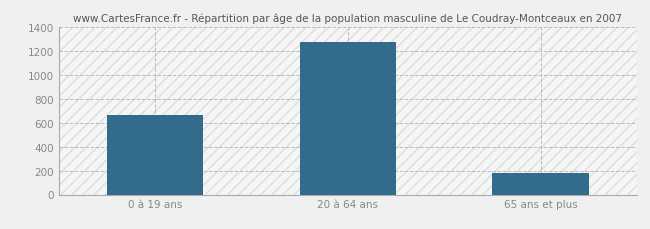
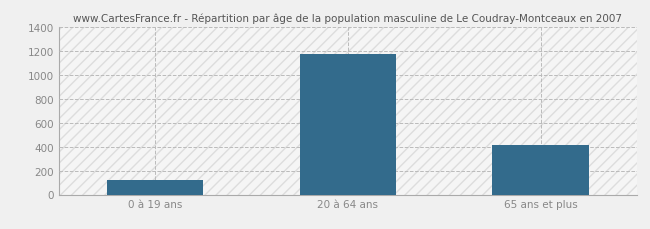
0 à 19 ans: 660 -> 120
20 à 64 ans: 1270 -> 1170
65 ans et plus: 180 -> 410
